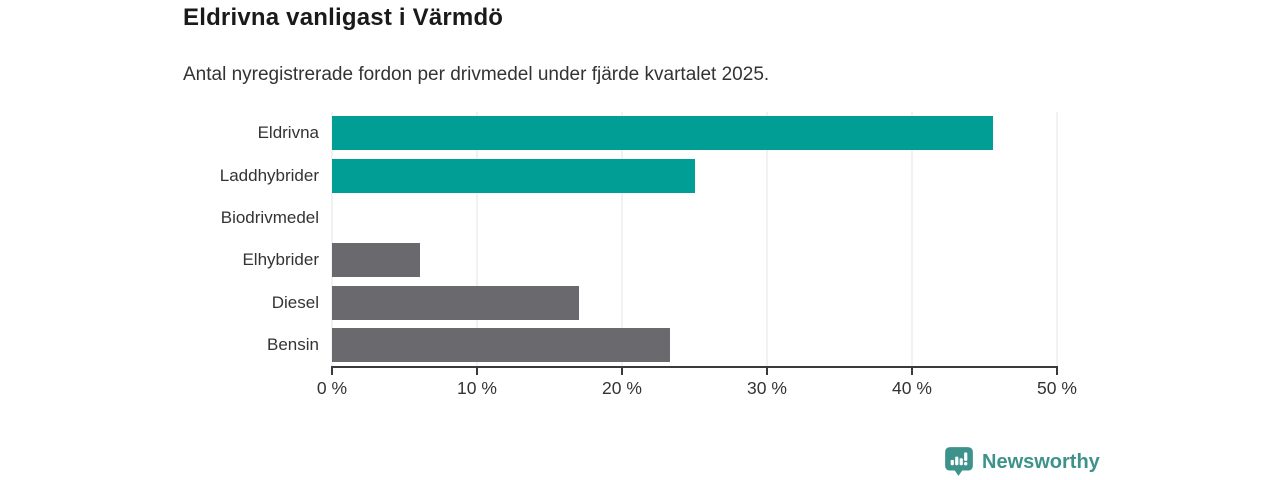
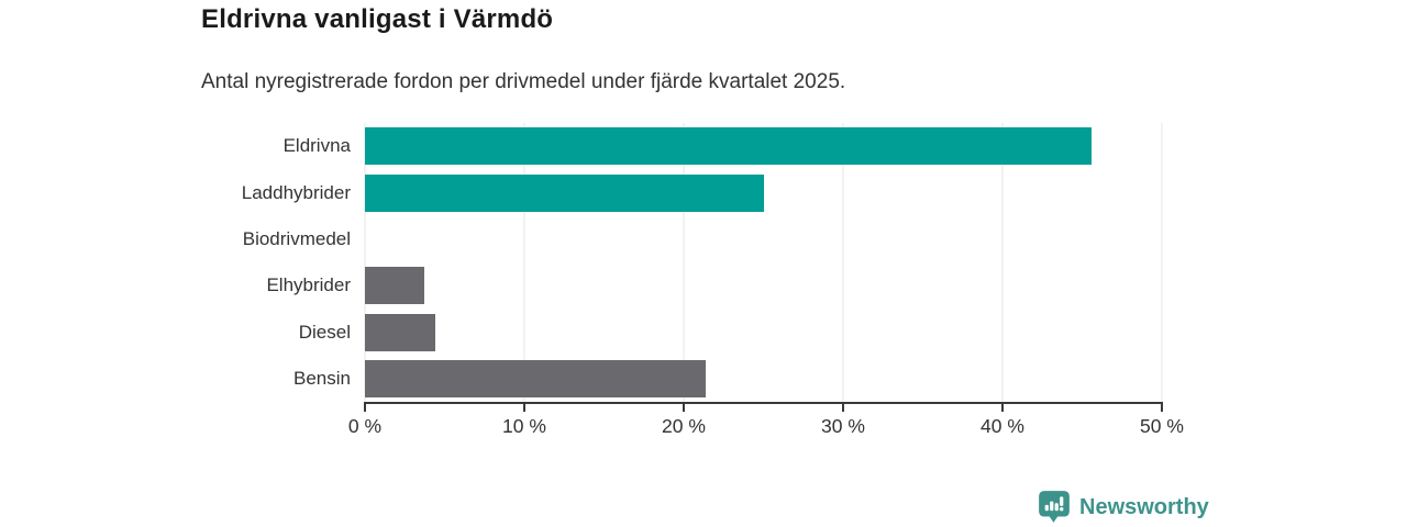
Elhybrider: 6.1% -> 3.7%
Diesel: 17.0% -> 4.4%
Bensin: 23.3% -> 21.4%
